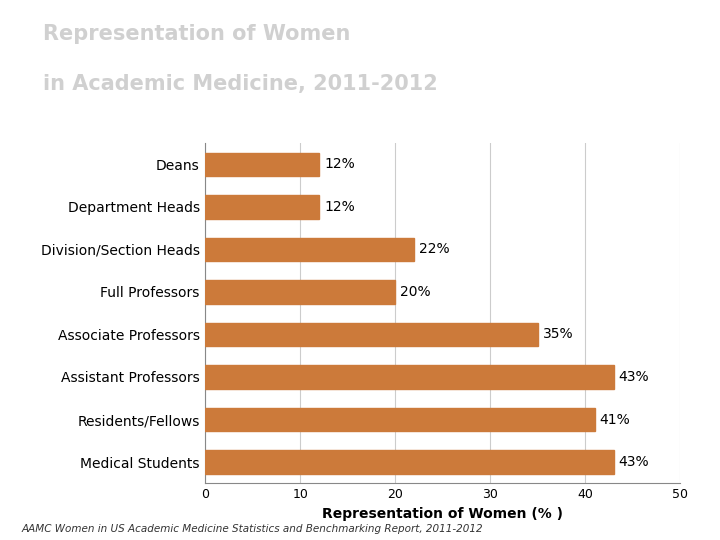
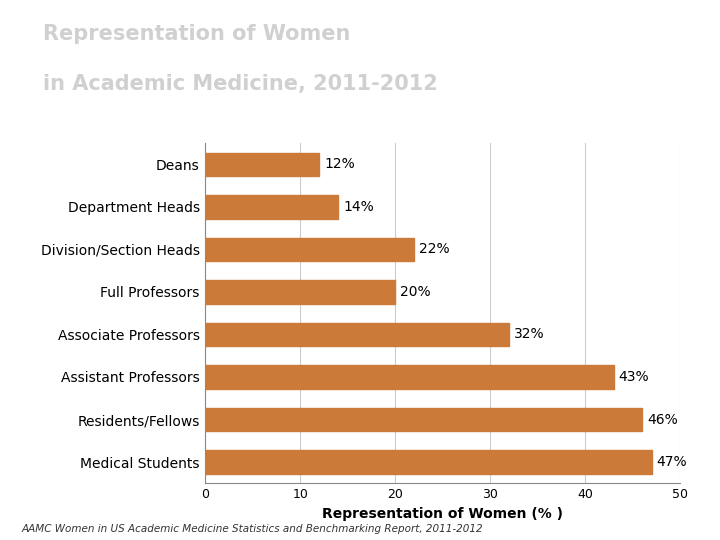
Department Heads: 12% -> 14%
Associate Professors: 35% -> 32%
Residents/Fellows: 41% -> 46%
Medical Students: 43% -> 47%
